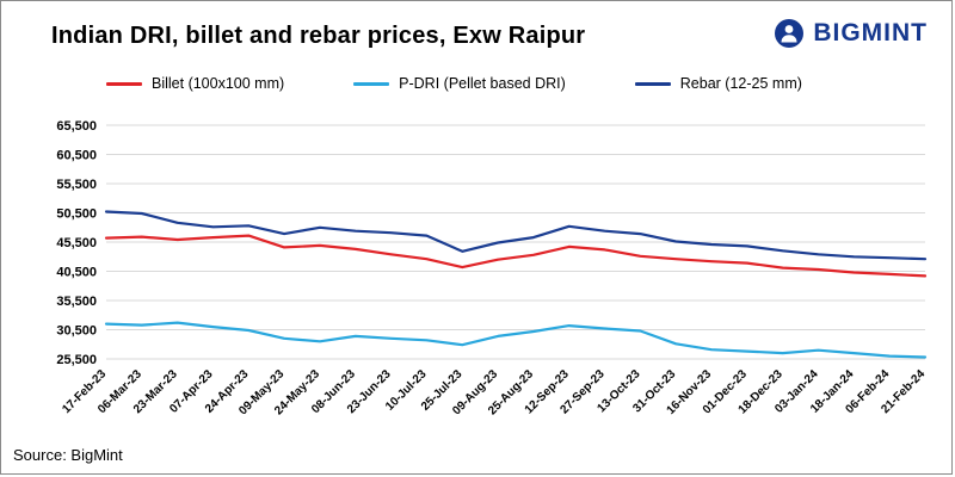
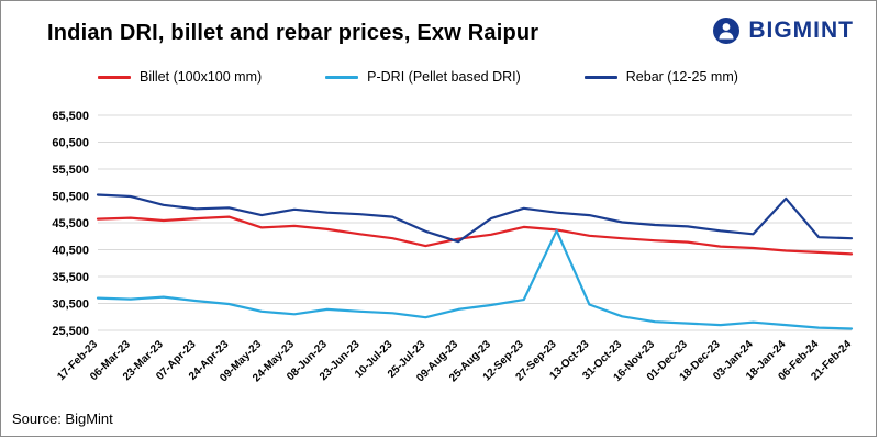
Rebar (12-25 mm)/09-Aug-23: 45000 -> 42000
P-DRI (Pellet based DRI)/27-Sep-23: 31000 -> 44000
Rebar (12-25 mm)/18-Jan-24: 43000 -> 50000
